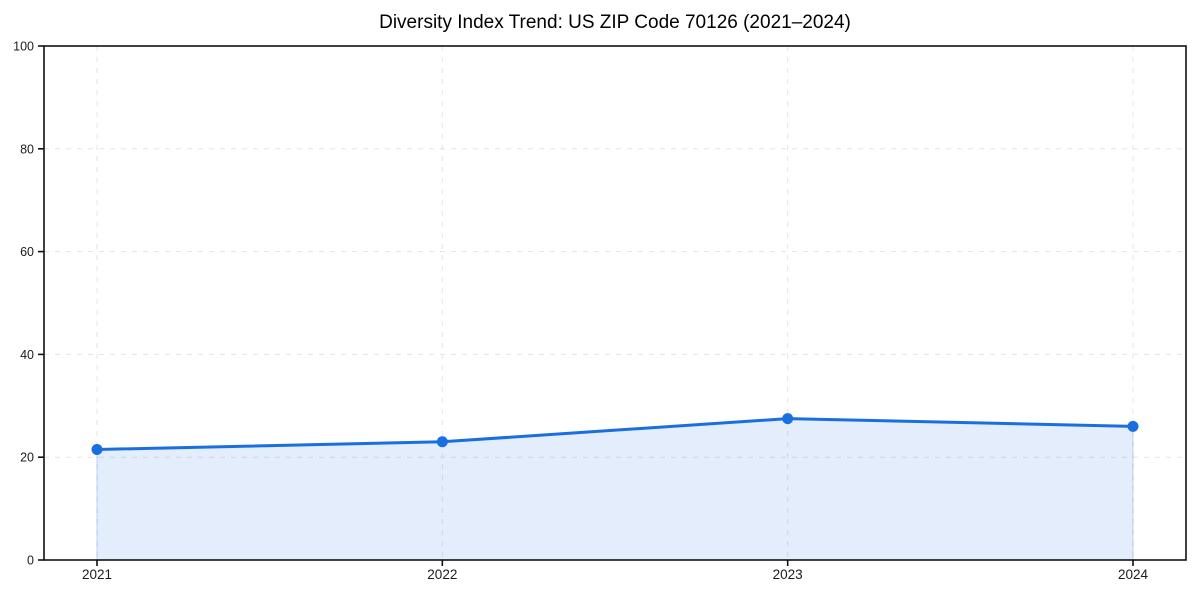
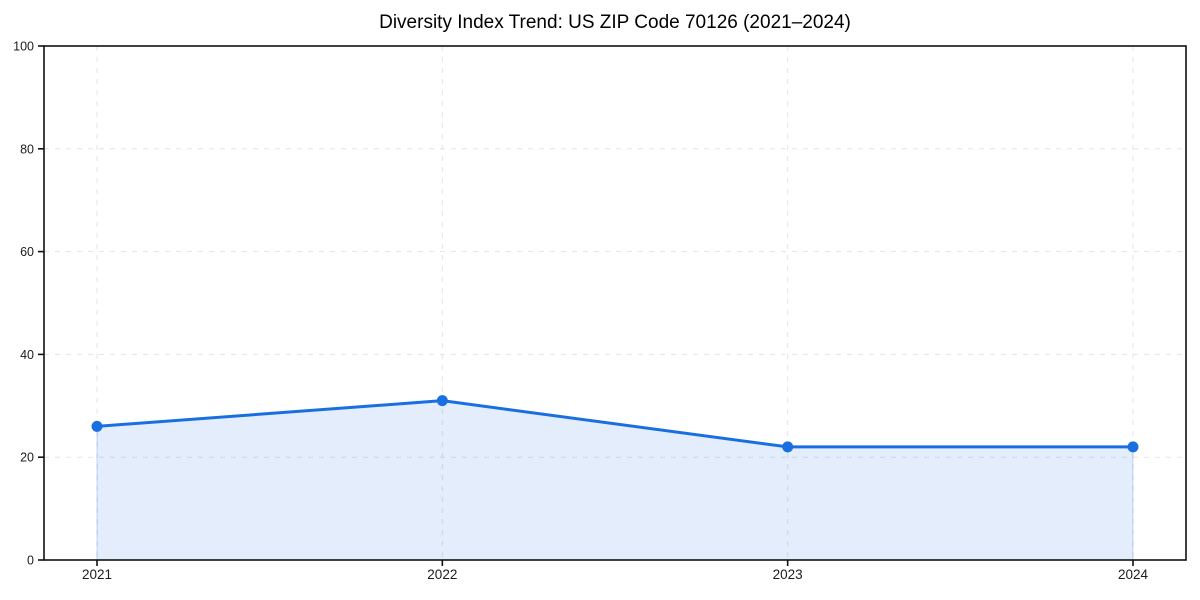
2021: 22 -> 26
2022: 23 -> 31
2023: 28 -> 22
2024: 26 -> 22
